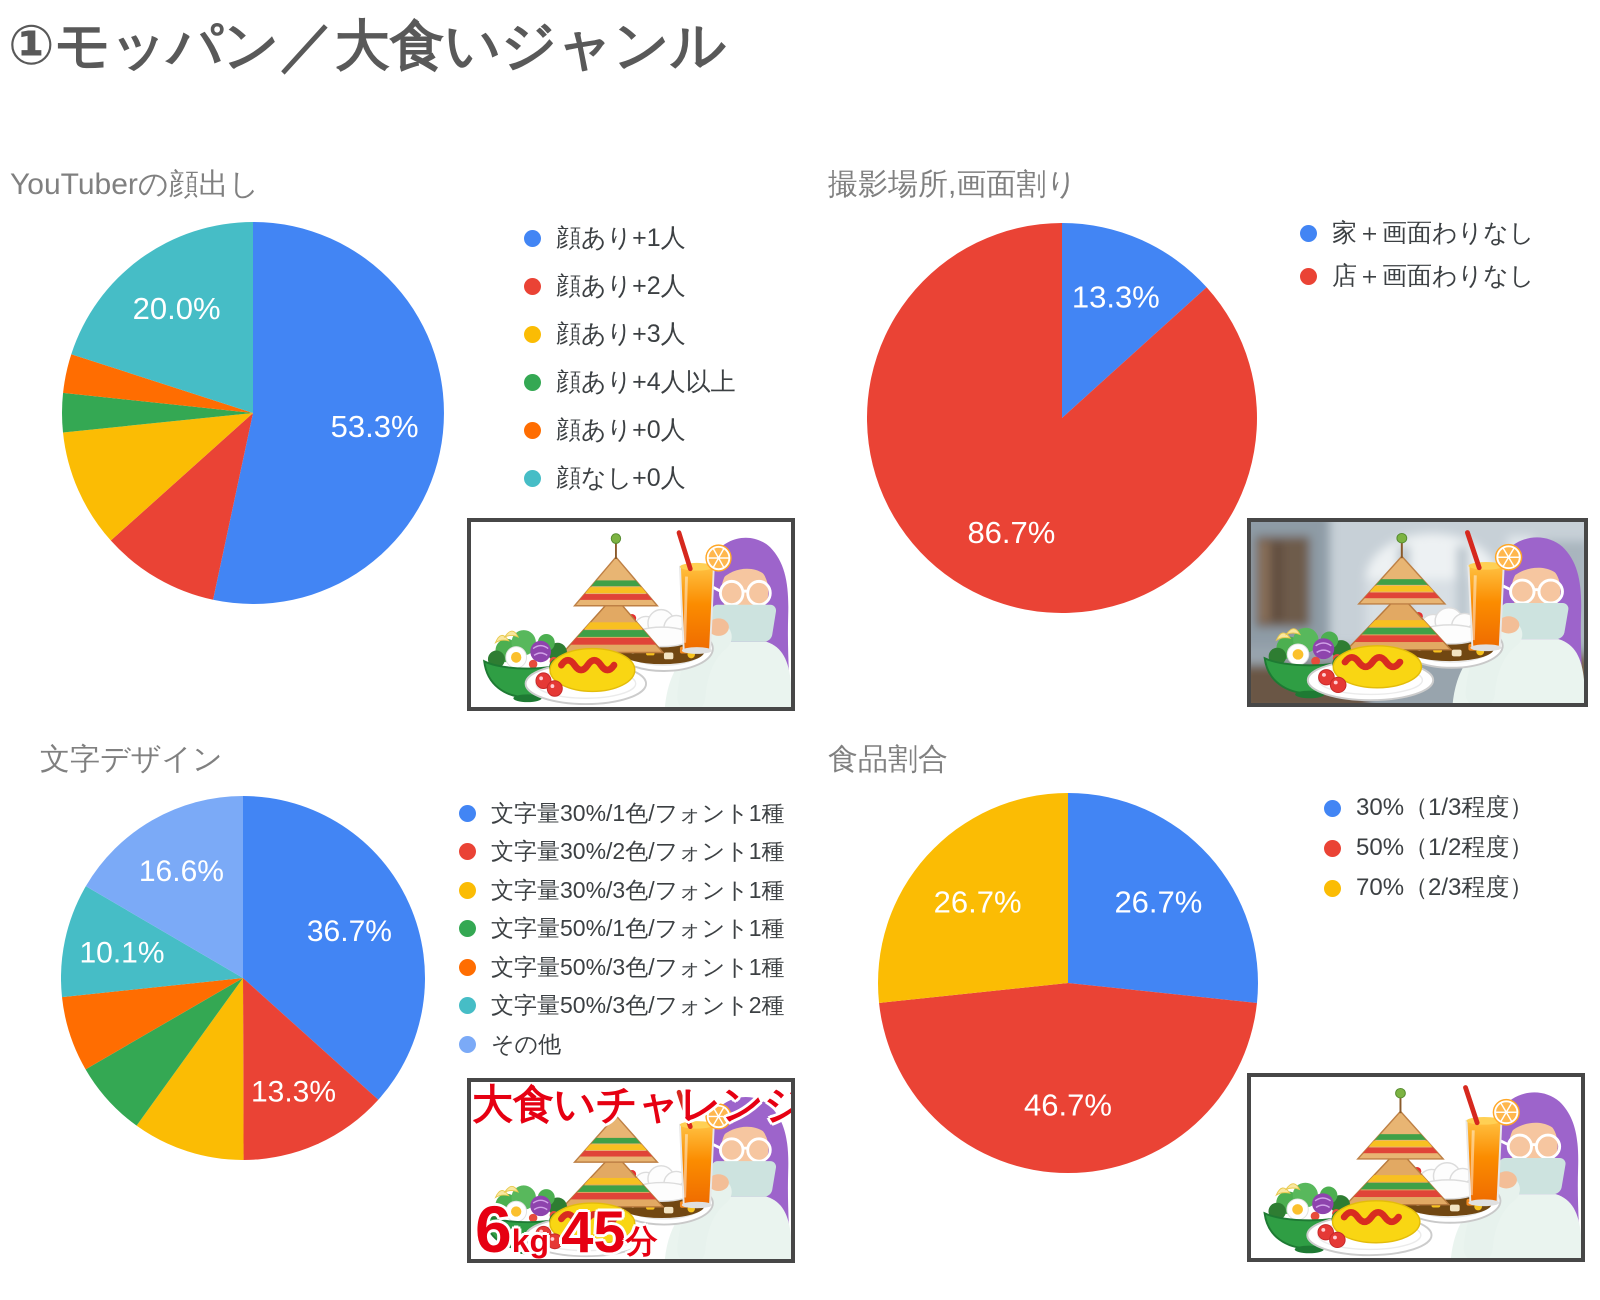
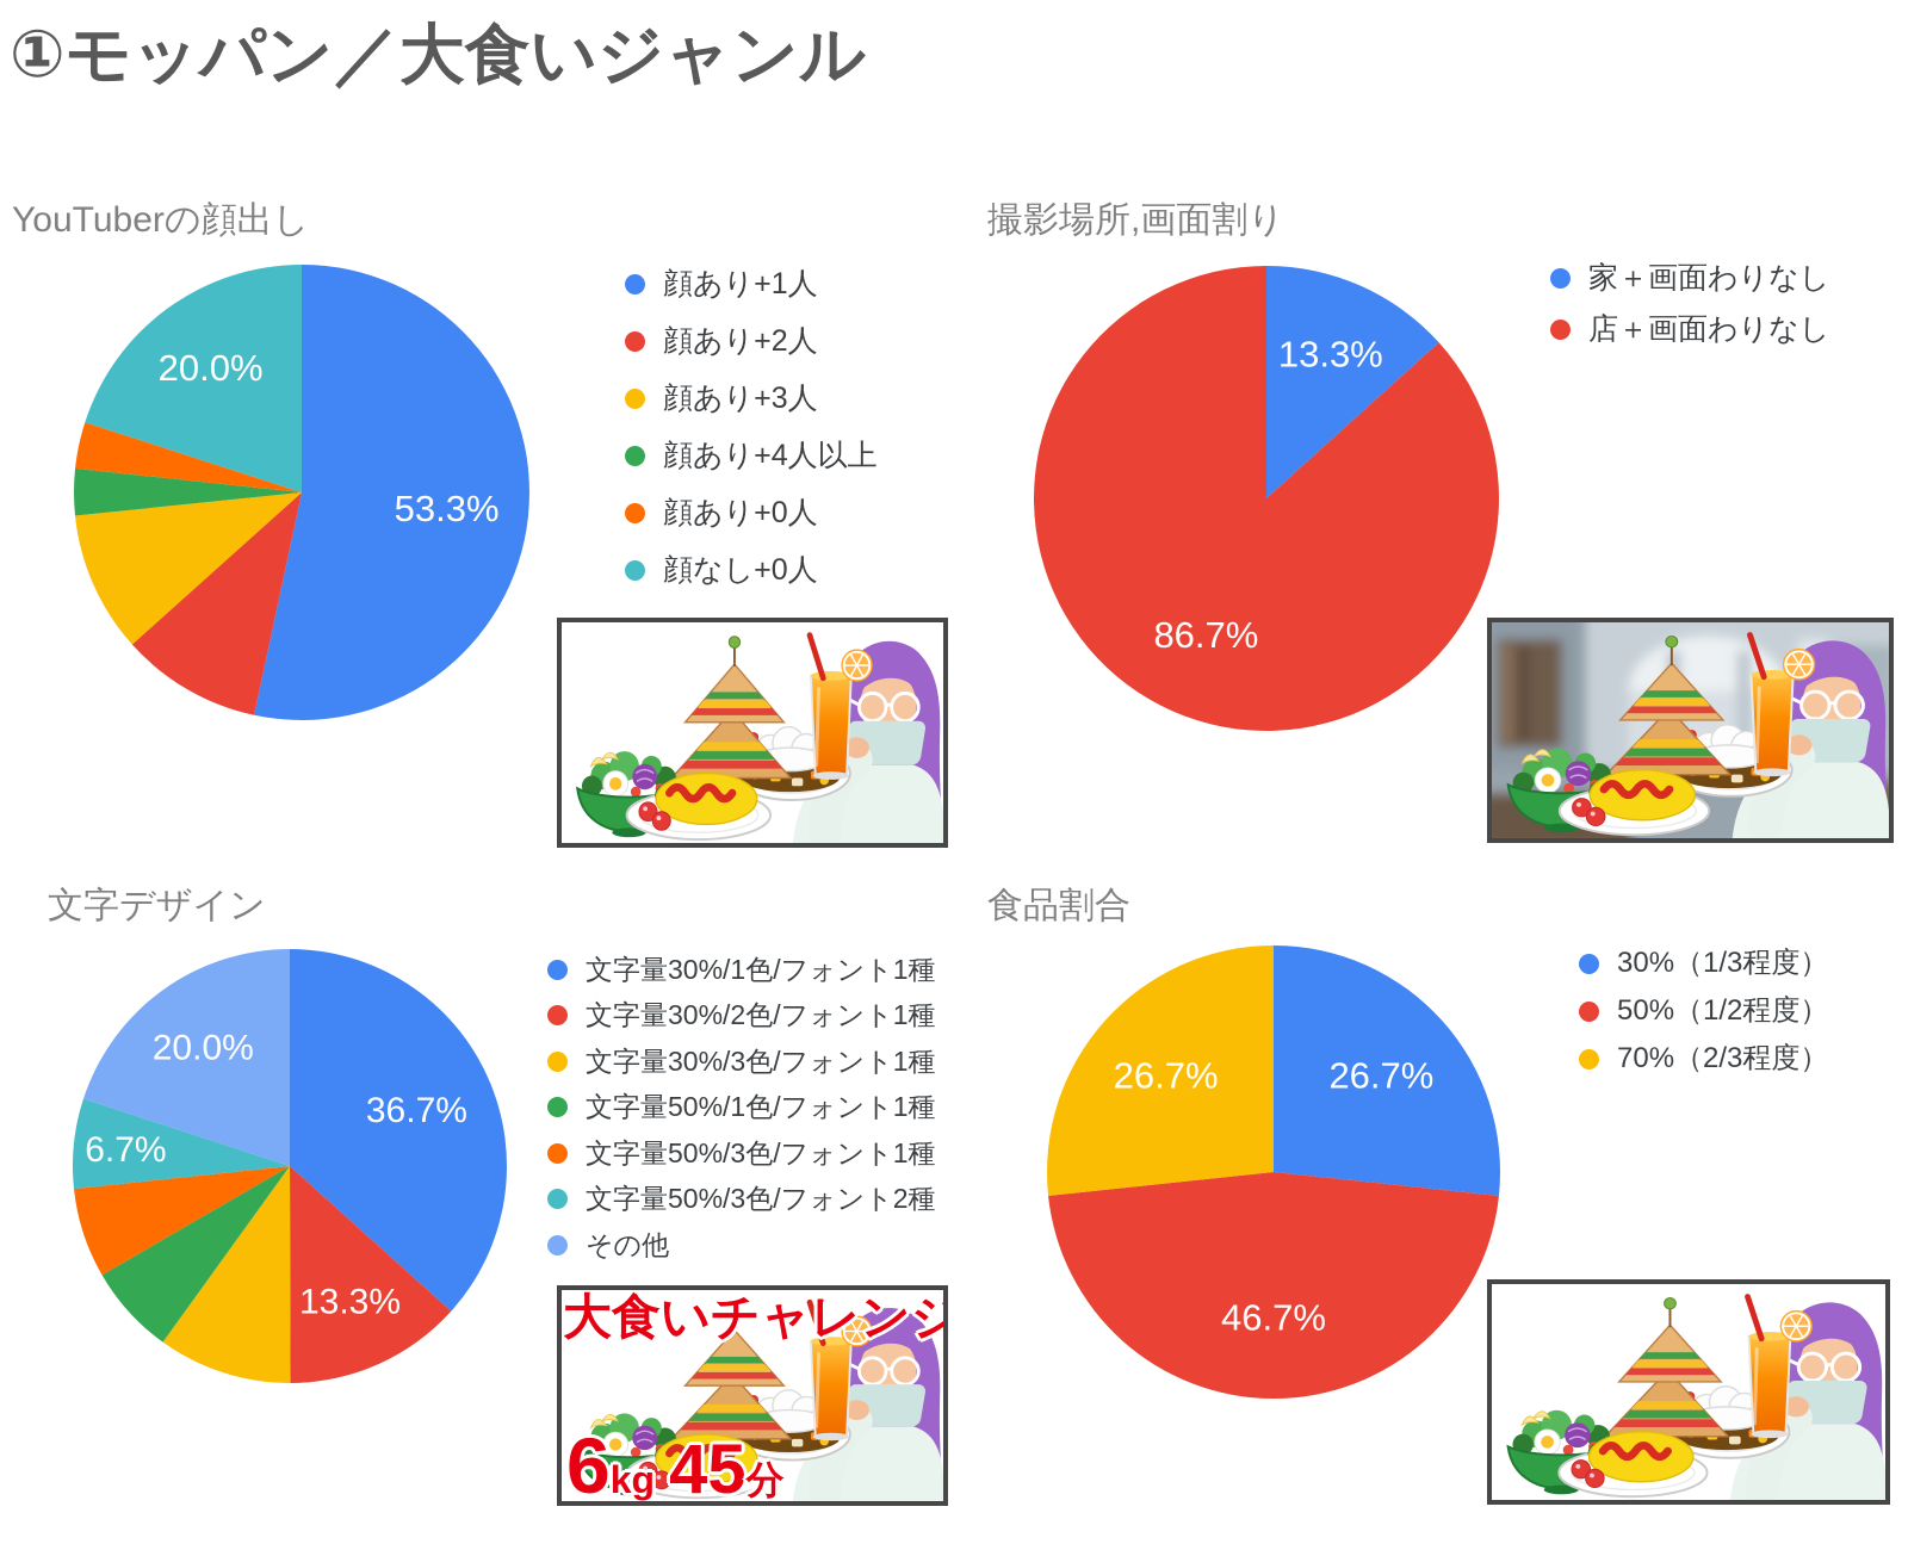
文字デザイン/文字量50%/3色/フォント2種: 10.1% -> 6.7%
文字デザイン/その他: 16.6% -> 20.0%
